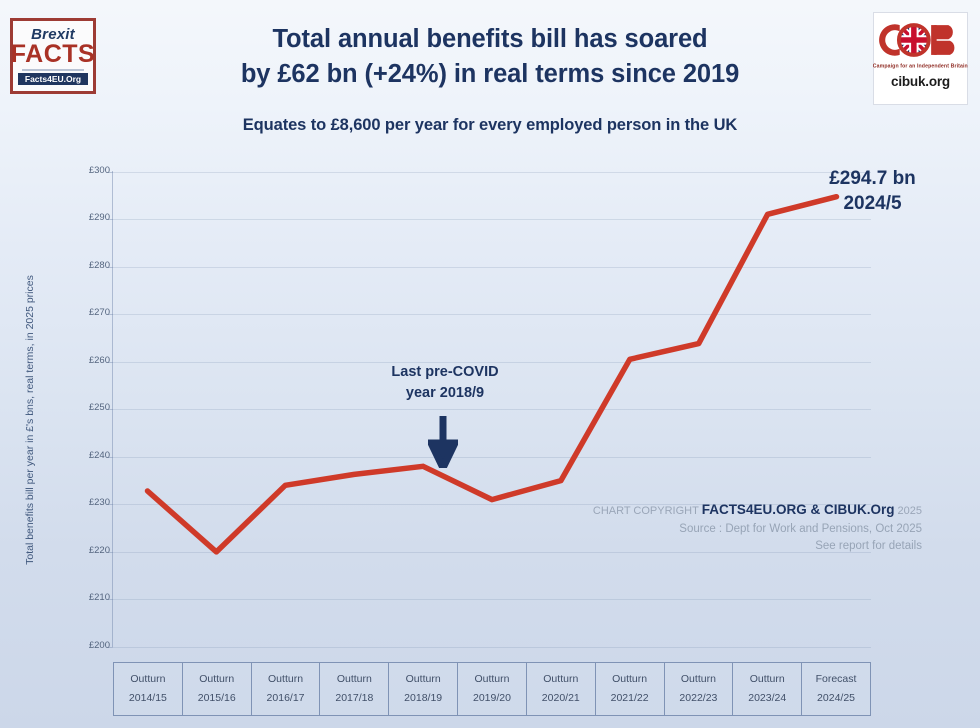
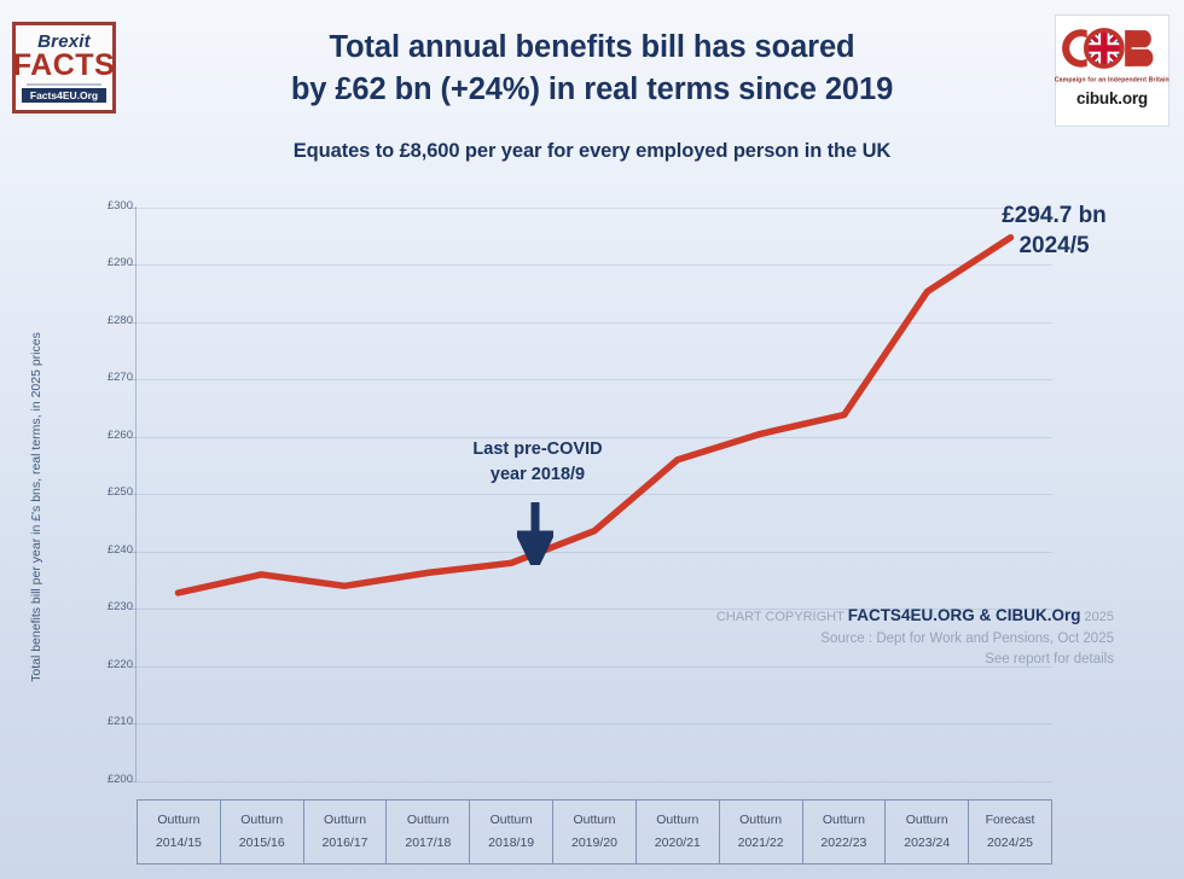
2015/16: £220 -> £236
2019/20: £231 -> £244
2020/21: £235 -> £256
2023/24: £291 -> £285
